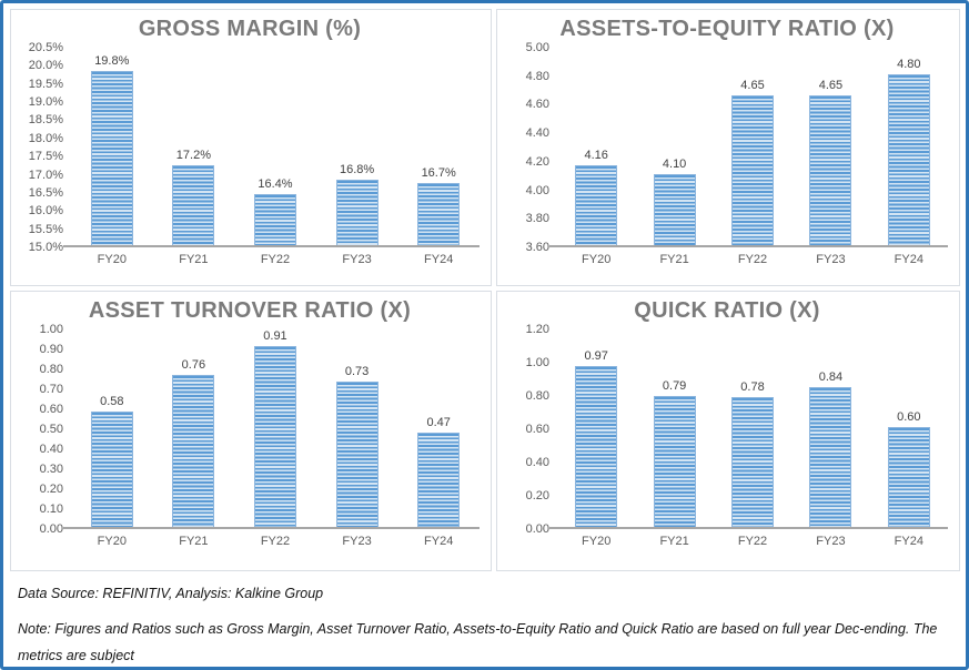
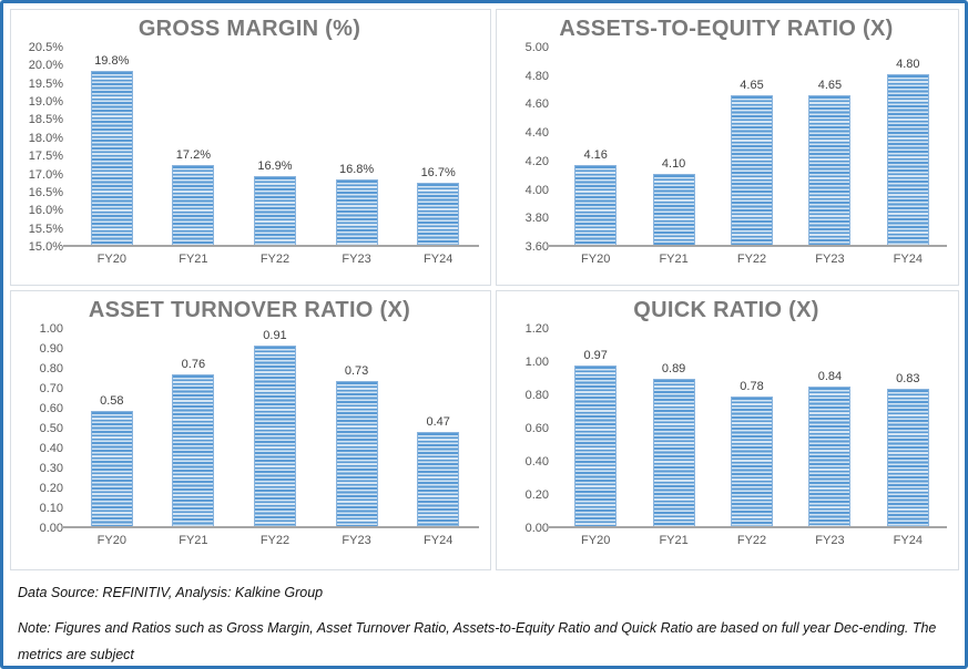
GROSS MARGIN (%)/FY22: 16.4% -> 16.9%
QUICK RATIO (X)/FY21: 0.79 -> 0.89
QUICK RATIO (X)/FY24: 0.60 -> 0.83
